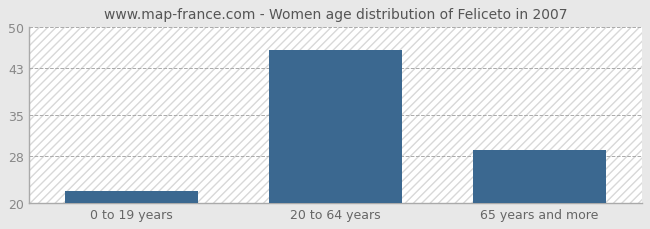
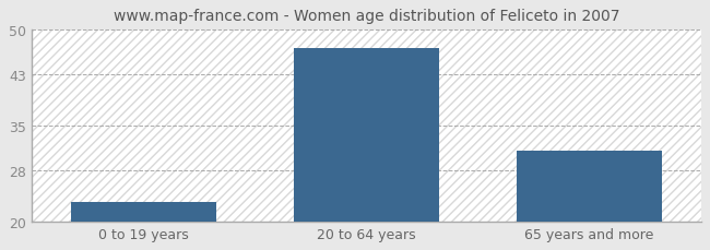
0 to 19 years: 22 -> 23
20 to 64 years: 46 -> 47
65 years and more: 29 -> 31
